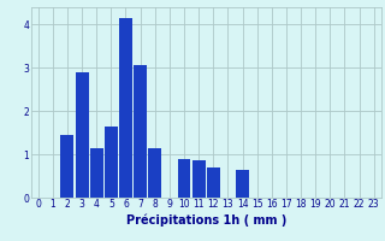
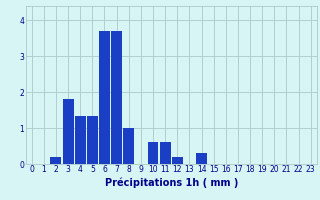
2: 1.45 -> 0.20
3: 2.90 -> 1.80
4: 1.15 -> 1.35
5: 1.65 -> 1.35
6: 4.15 -> 3.70
7: 3.05 -> 3.70
8: 1.15 -> 1.00
10: 0.90 -> 0.60
11: 0.85 -> 0.60
12: 0.70 -> 0.20
14: 0.65 -> 0.30
